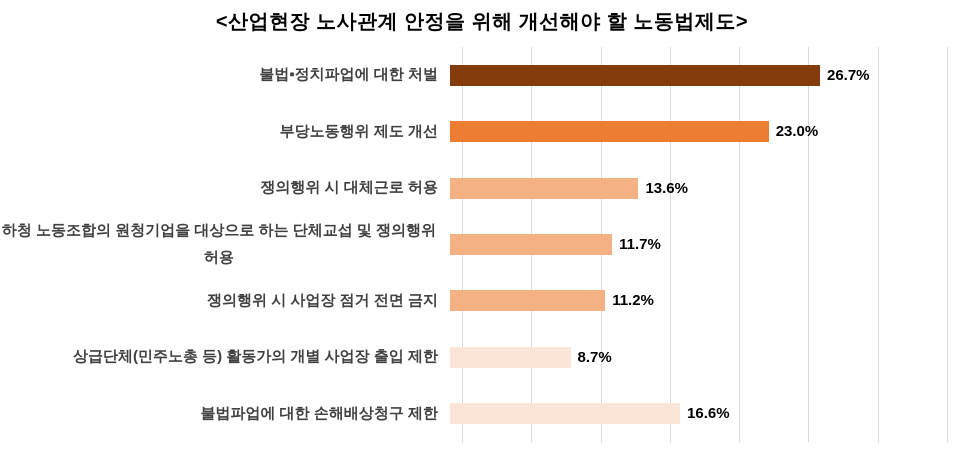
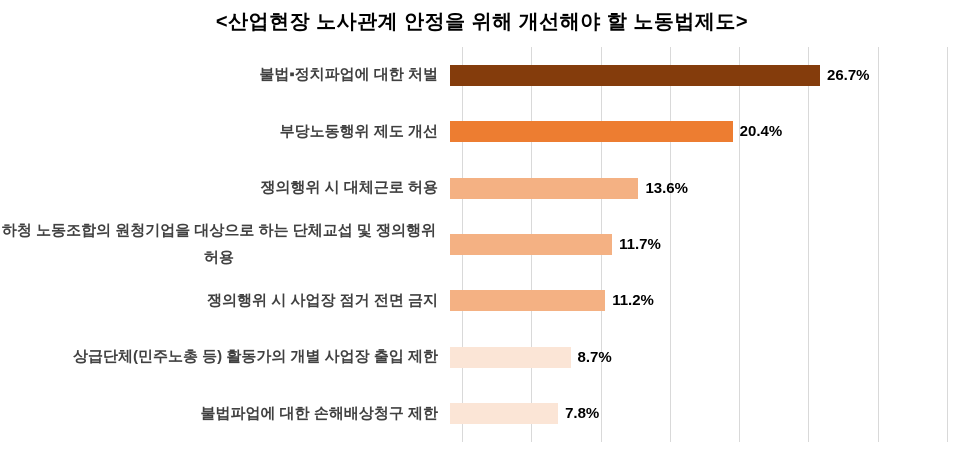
부당노동행위 제도 개선: 23.0% -> 20.4%
불법파업에 대한 손해배상청구 제한: 16.6% -> 7.8%
